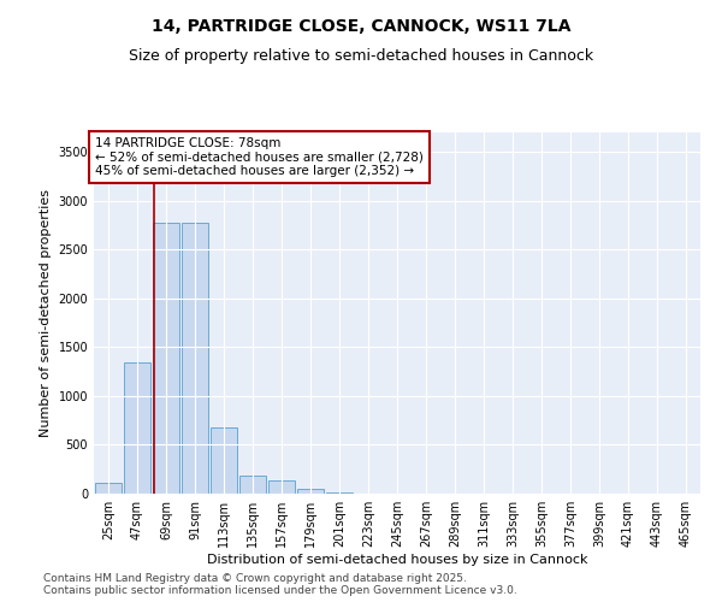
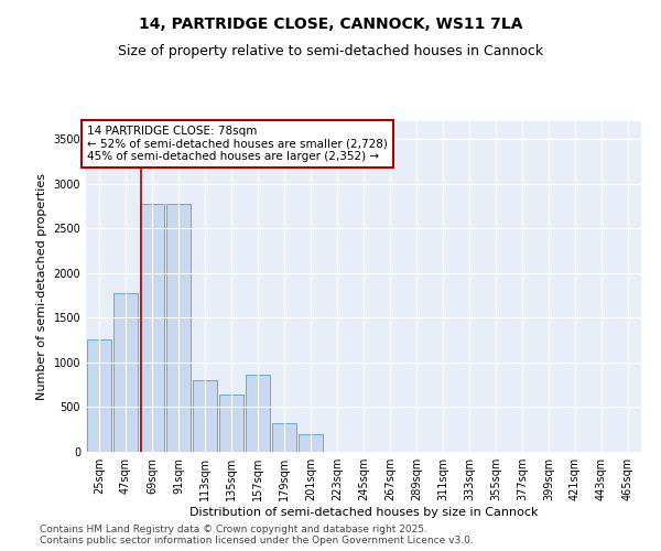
25sqm: 110 -> 1260
47sqm: 1350 -> 1780
113sqm: 680 -> 800
135sqm: 190 -> 640
157sqm: 130 -> 860
179sqm: 50 -> 320
201sqm: 20 -> 200
